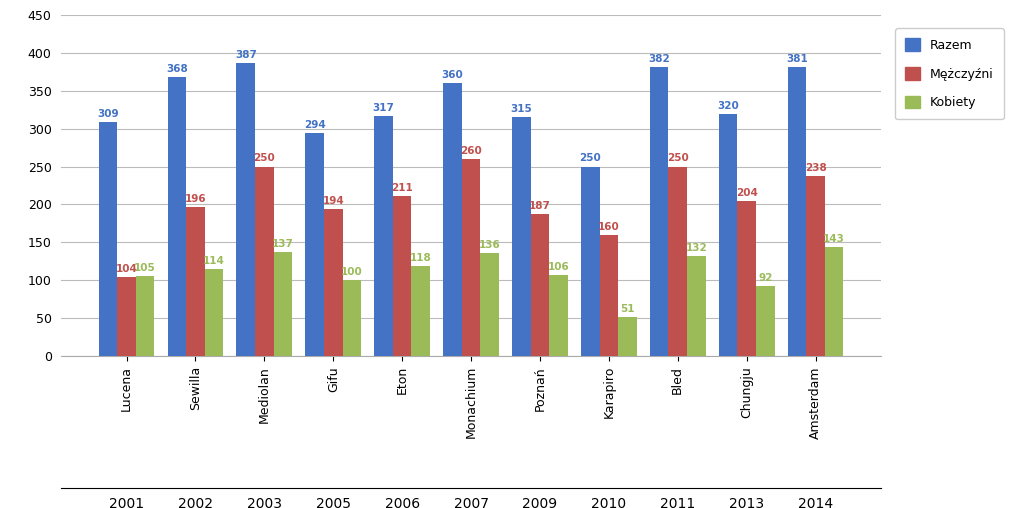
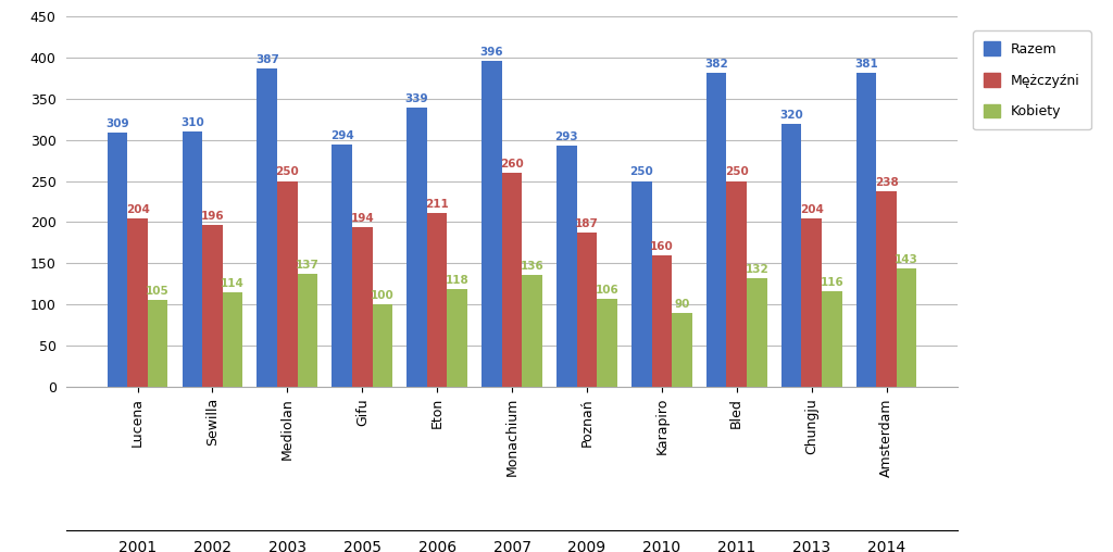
Mężczyźni/Lucena: 104 -> 204
Razem/Sewilla: 368 -> 310
Razem/Eton: 317 -> 339
Razem/Monachium: 360 -> 396
Razem/Poznań: 315 -> 293
Kobiety/Karapiro: 51 -> 90
Kobiety/Chungju: 92 -> 116
